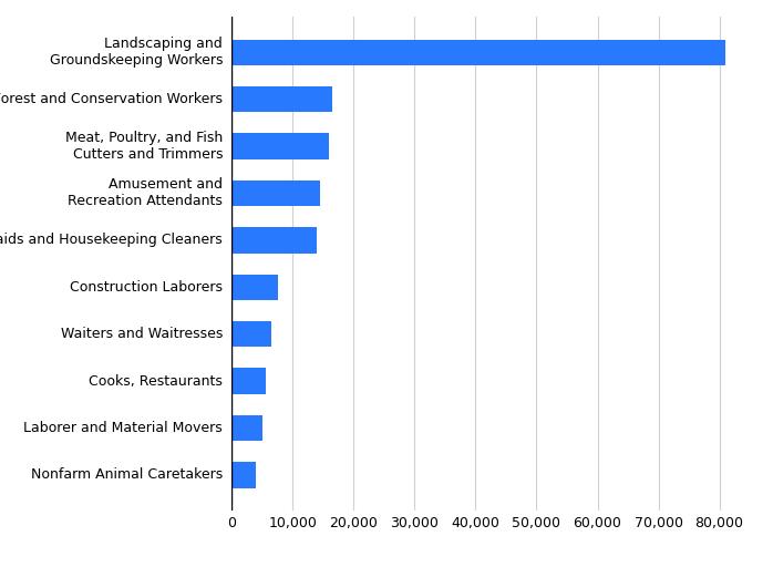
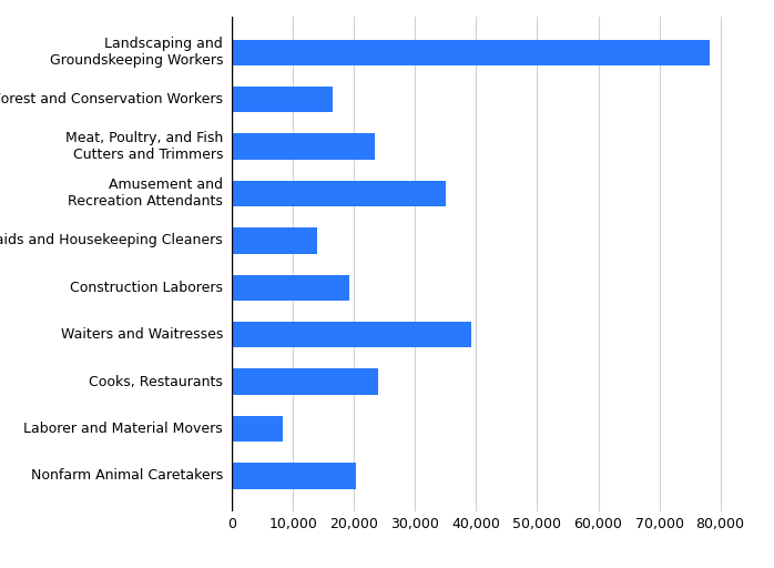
Landscaping and Groundskeeping Workers: 81,000 -> 78,200
Meat, Poultry, and Fish Cutters and Trimmers: 16,000 -> 23,400
Amusement and Recreation Attendants: 14,500 -> 35,000
Construction Laborers: 7,500 -> 19,200
Waiters and Waitresses: 6,500 -> 39,200
Cooks, Restaurants: 5,500 -> 24,000
Laborer and Material Movers: 5,000 -> 8,200
Nonfarm Animal Caretakers: 4,000 -> 20,200
